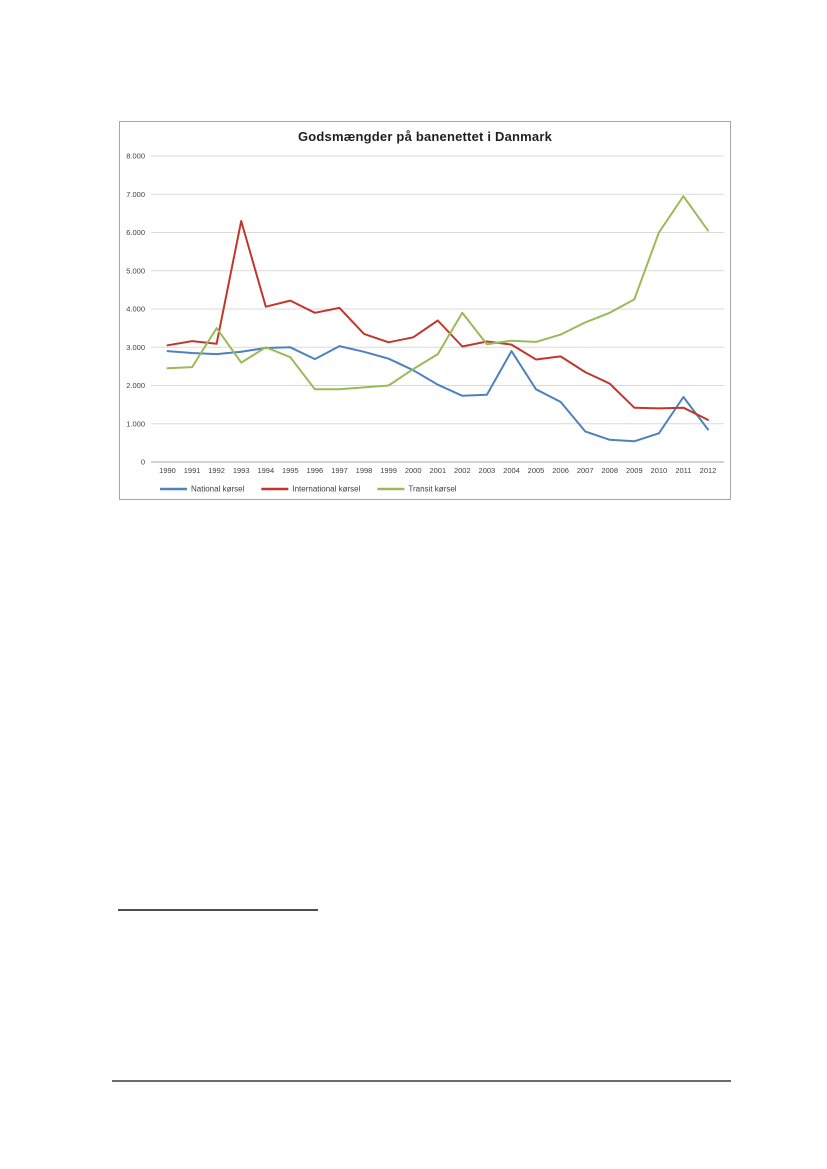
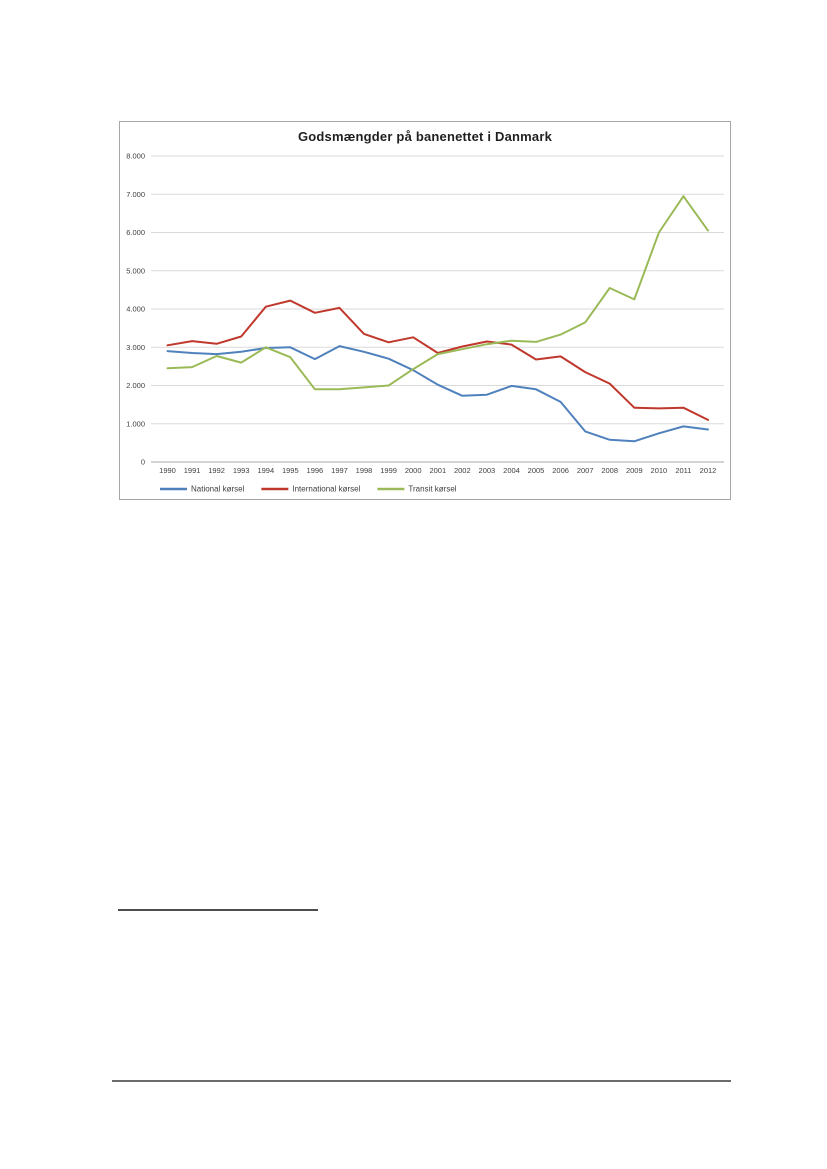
Transit kørsel/1992: 3500 -> 2800
International kørsel/1993: 6300 -> 3300
International kørsel/2001: 3700 -> 2800
Transit kørsel/2002: 3900 -> 3000
National kørsel/2004: 2900 -> 2000
Transit kørsel/2008: 3900 -> 4600
National kørsel/2011: 1700 -> 900
